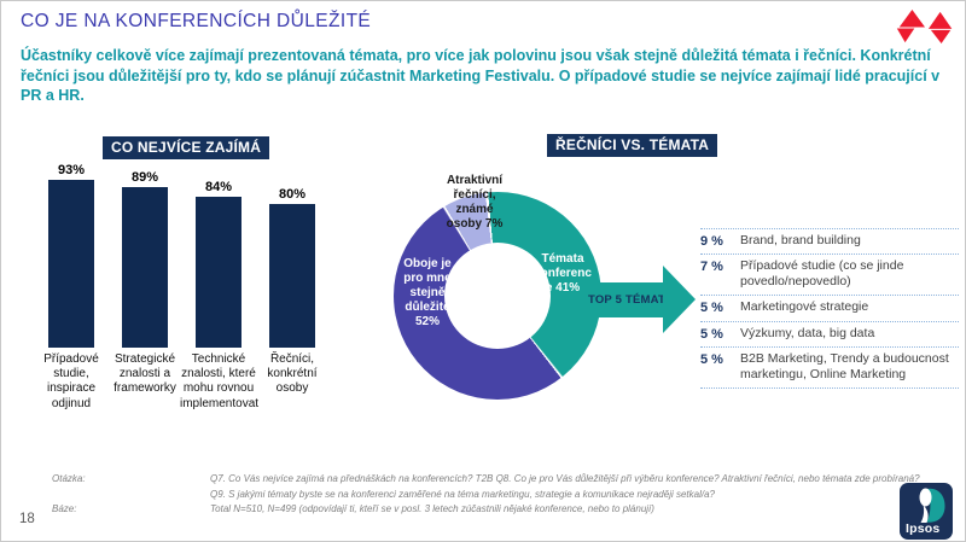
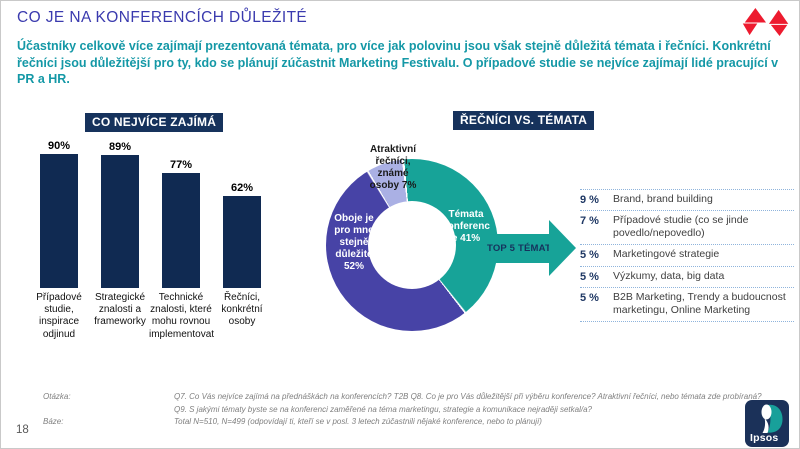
CO NEJVÍCE ZAJÍMÁ/Případové studie, inspirace odjinud: 93% -> 90%
CO NEJVÍCE ZAJÍMÁ/Technické znalosti, které mohu rovnou implementovat: 84% -> 77%
CO NEJVÍCE ZAJÍMÁ/Řečníci, konkrétní osoby: 80% -> 62%
